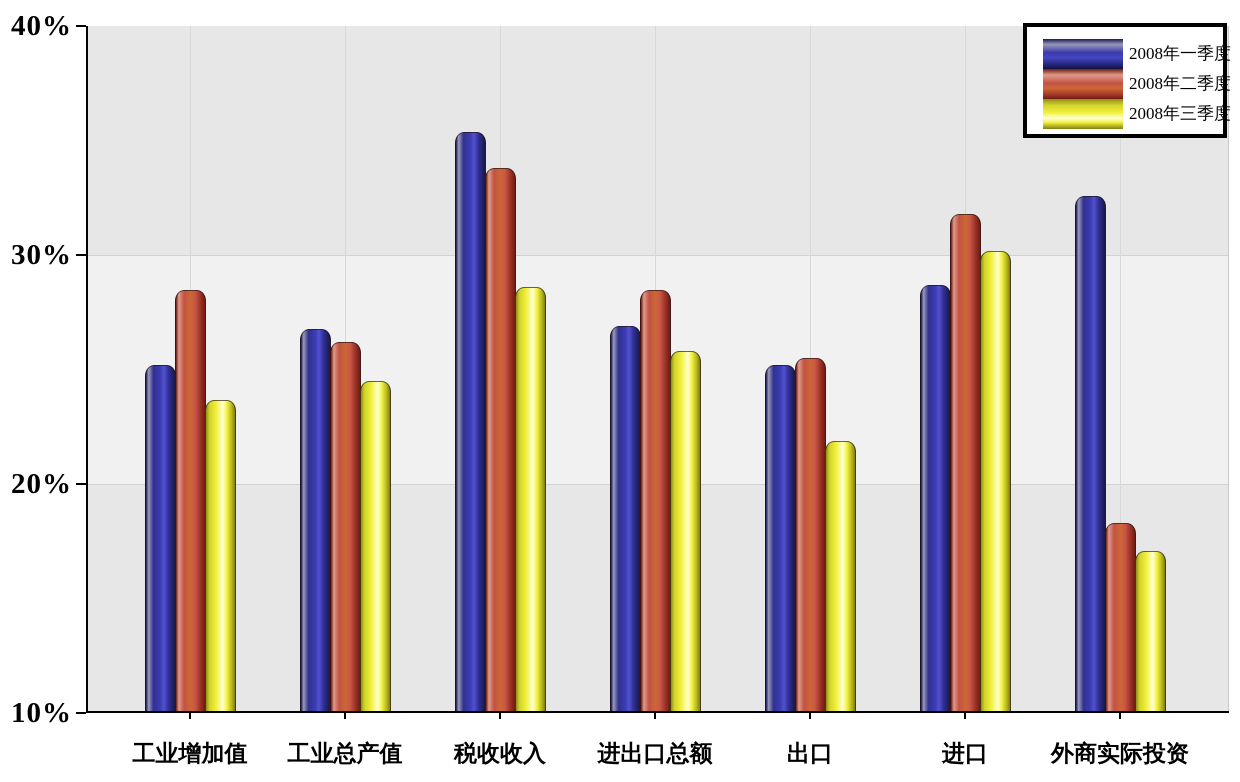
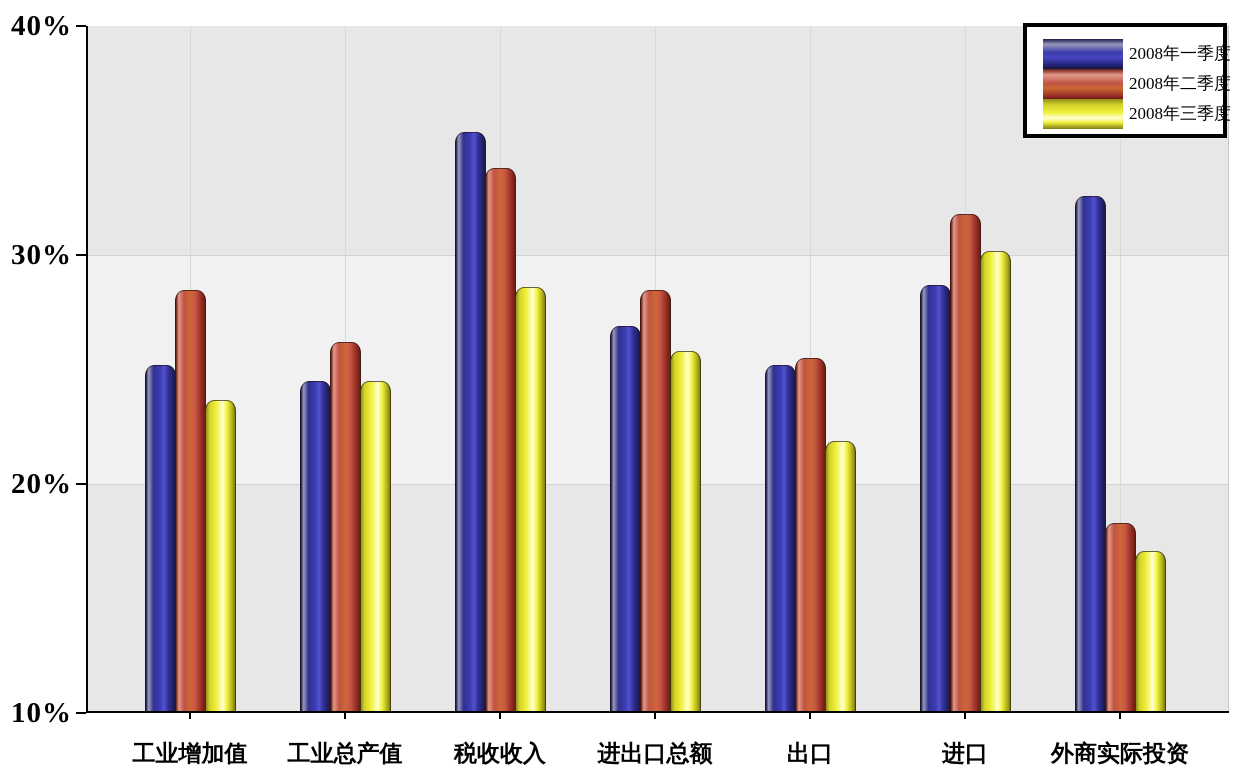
2008年一季度/工业总产值: 26.7% -> 24.4%
